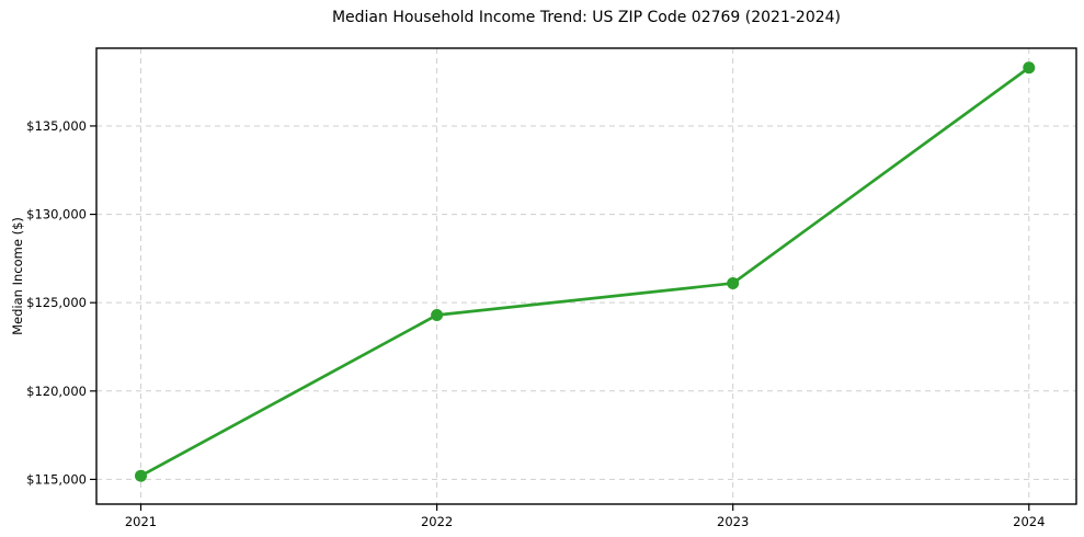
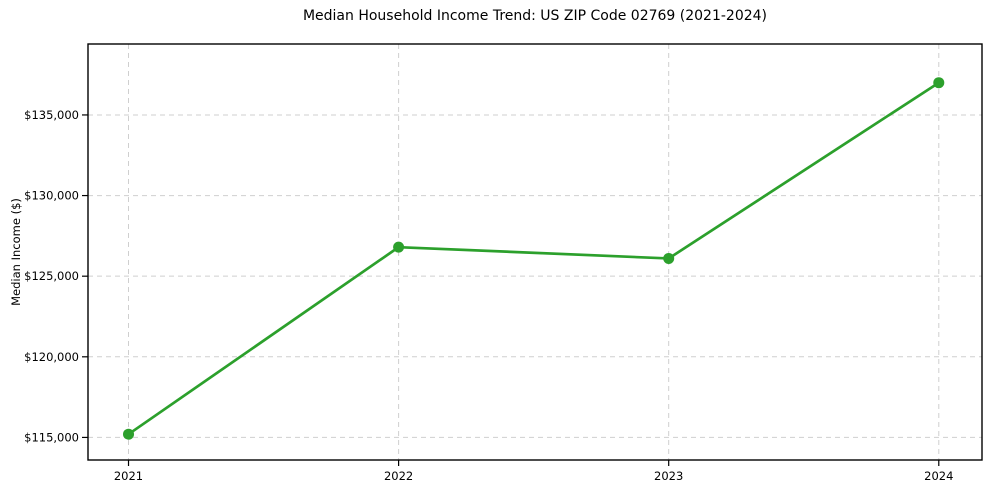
2022: $124300 -> $126800
2024: $138300 -> $137000
